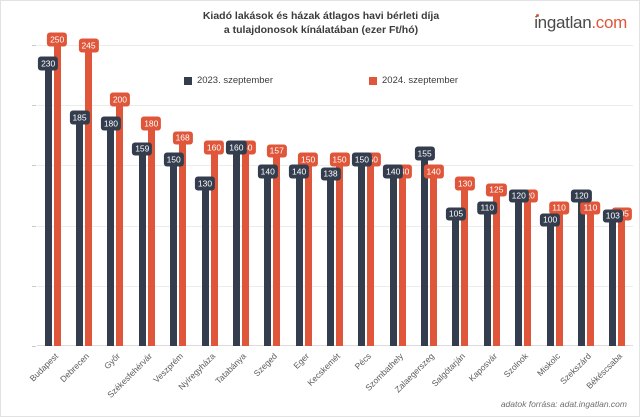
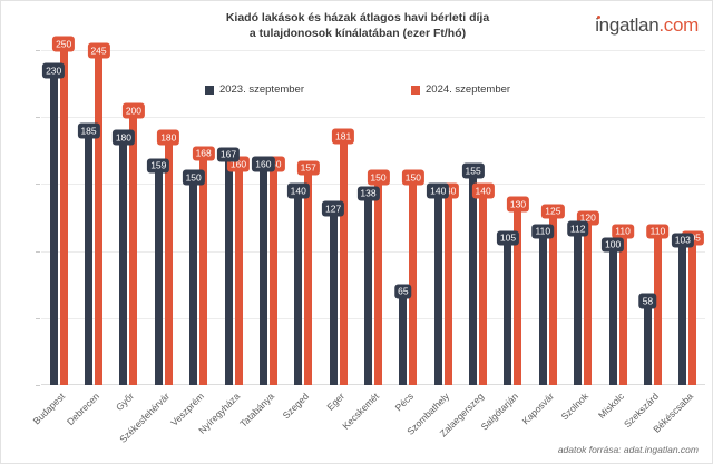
2023. szeptember/Nyíregyháza: 130 -> 167
2023. szeptember/Eger: 140 -> 127
2024. szeptember/Eger: 150 -> 181
2023. szeptember/Pécs: 150 -> 65
2023. szeptember/Szolnok: 120 -> 112
2023. szeptember/Szekszárd: 120 -> 58
